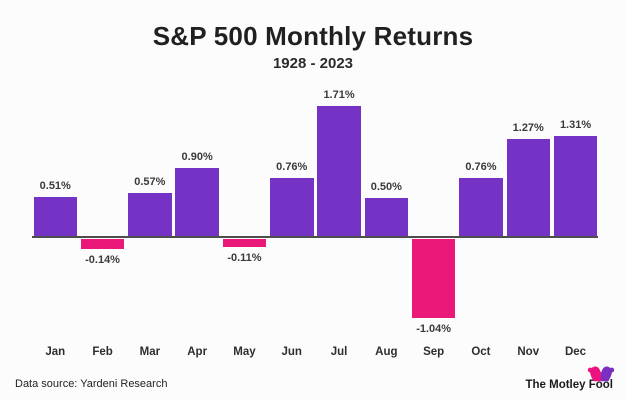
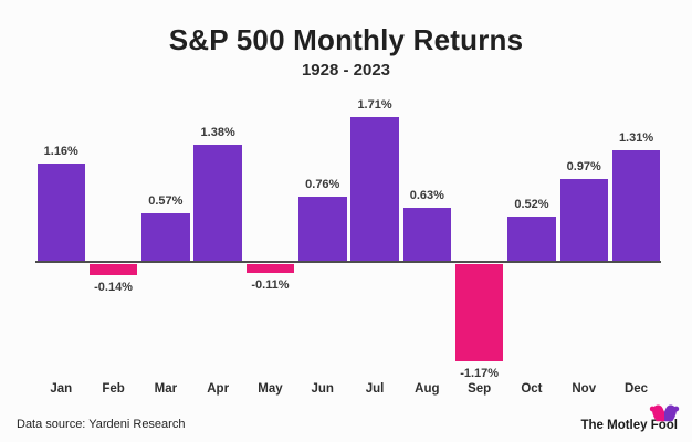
Jan: 0.51% -> 1.16%
Apr: 0.90% -> 1.38%
Aug: 0.50% -> 0.63%
Sep: -1.04% -> -1.17%
Oct: 0.76% -> 0.52%
Nov: 1.27% -> 0.97%
